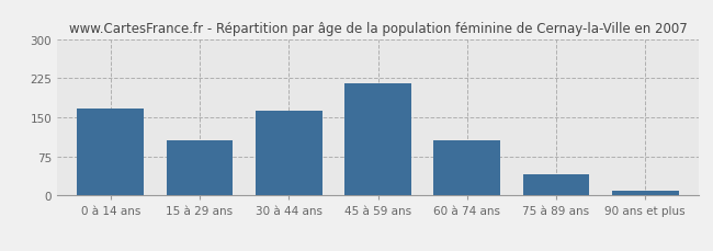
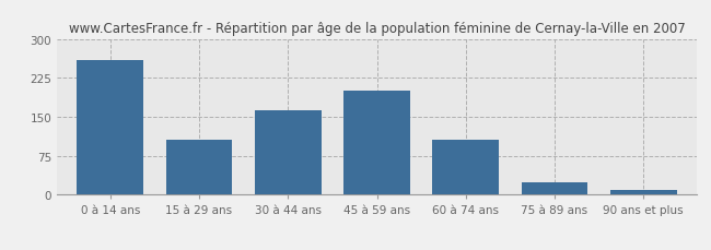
0 à 14 ans: 168 -> 260
45 à 59 ans: 215 -> 200
75 à 89 ans: 40 -> 25
